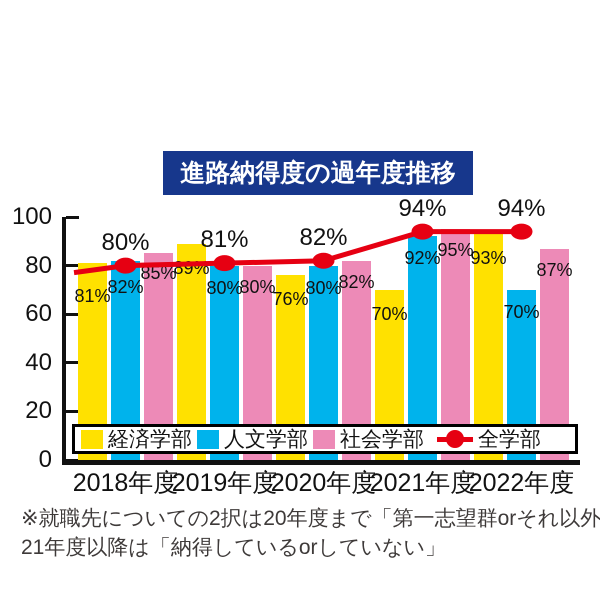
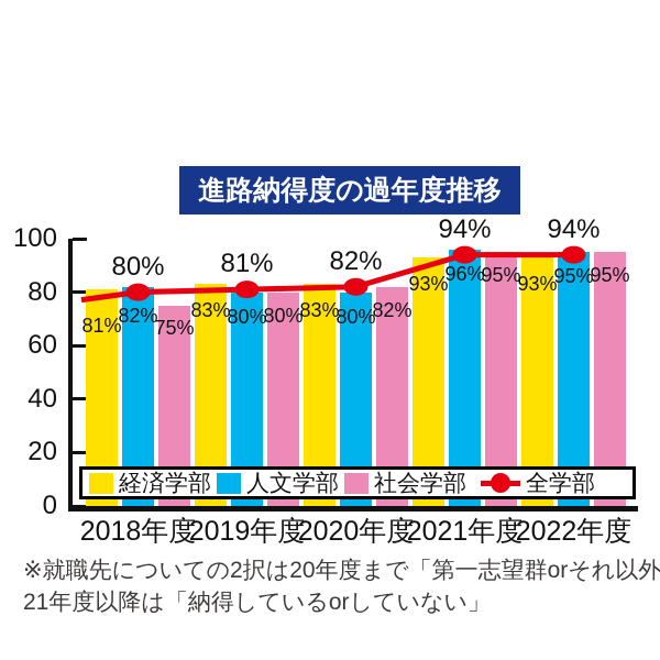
社会学部/2018年度: 85% -> 75%
経済学部/2019年度: 89% -> 83%
経済学部/2020年度: 76% -> 83%
経済学部/2021年度: 70% -> 93%
人文学部/2021年度: 92% -> 96%
人文学部/2022年度: 70% -> 95%
社会学部/2022年度: 87% -> 95%
